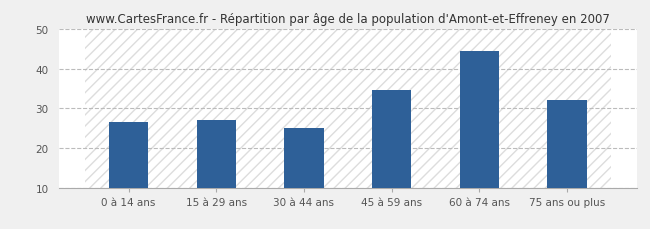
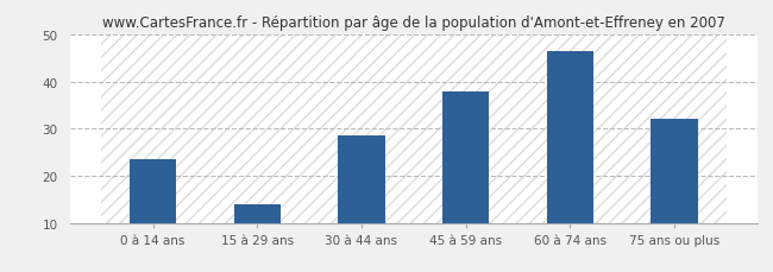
0 à 14 ans: 26.5 -> 23.5
15 à 29 ans: 27.0 -> 14.0
30 à 44 ans: 25.0 -> 28.5
45 à 59 ans: 34.5 -> 38.0
60 à 74 ans: 44.5 -> 46.5
